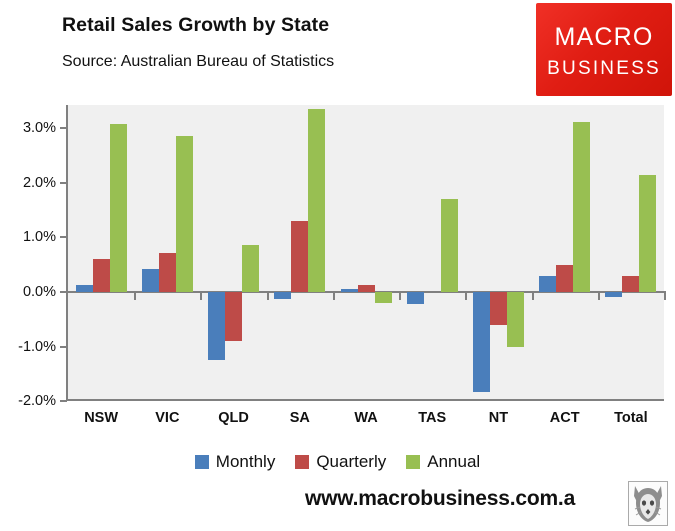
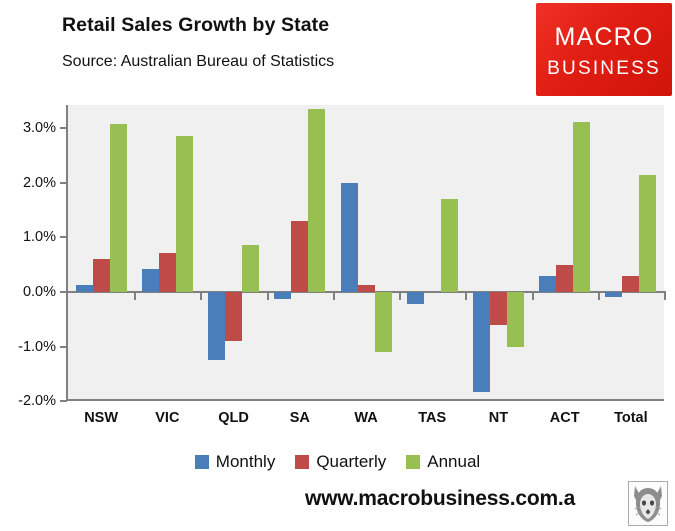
Monthly/WA: 0.1% -> 2.0%
Annual/WA: -0.2% -> -1.1%
